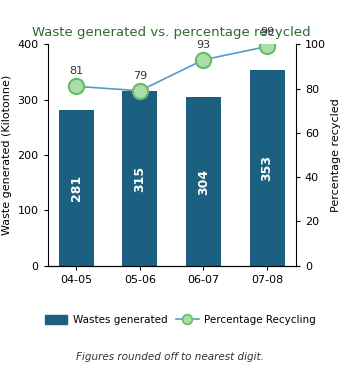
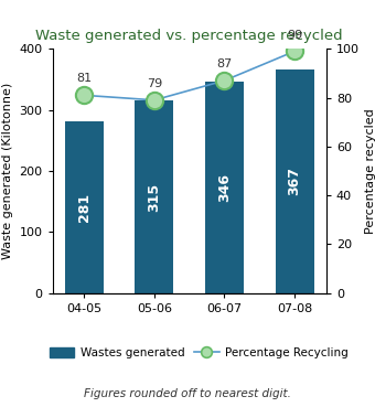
Wastes generated/06-07: 304 -> 346
Percentage Recycling/06-07: 93 -> 87
Wastes generated/07-08: 353 -> 367
